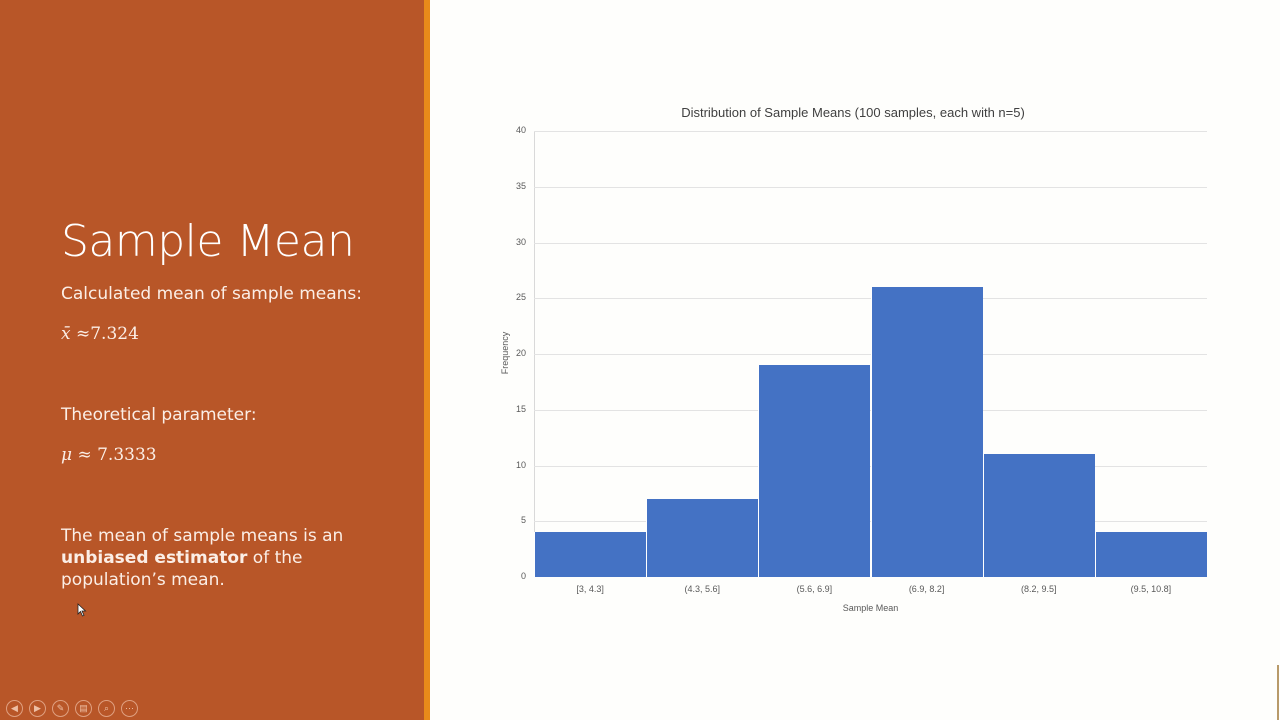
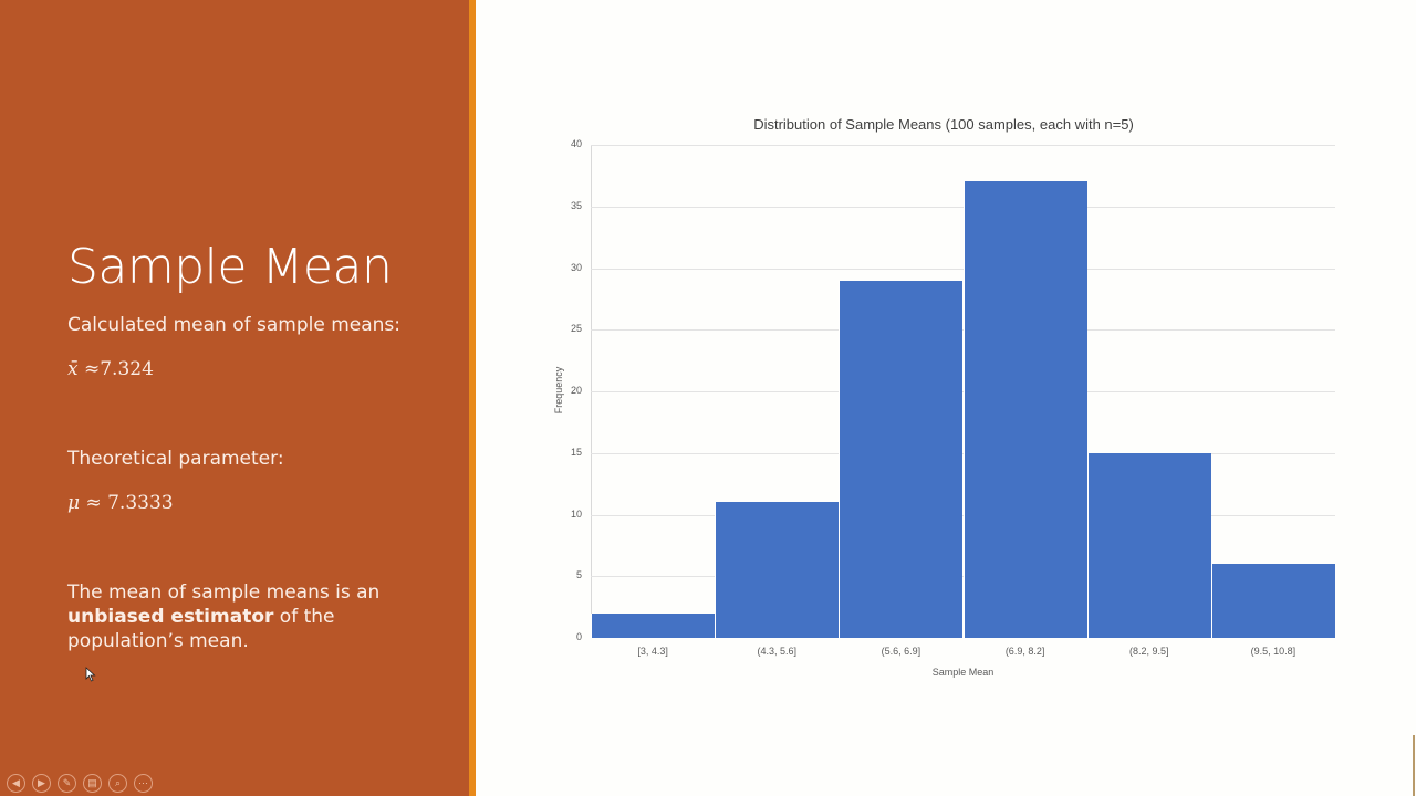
[3, 4.3]: 4 -> 2
(4.3, 5.6]: 7 -> 11
(5.6, 6.9]: 19 -> 29
(6.9, 8.2]: 26 -> 37
(8.2, 9.5]: 11 -> 15
(9.5, 10.8]: 4 -> 6
